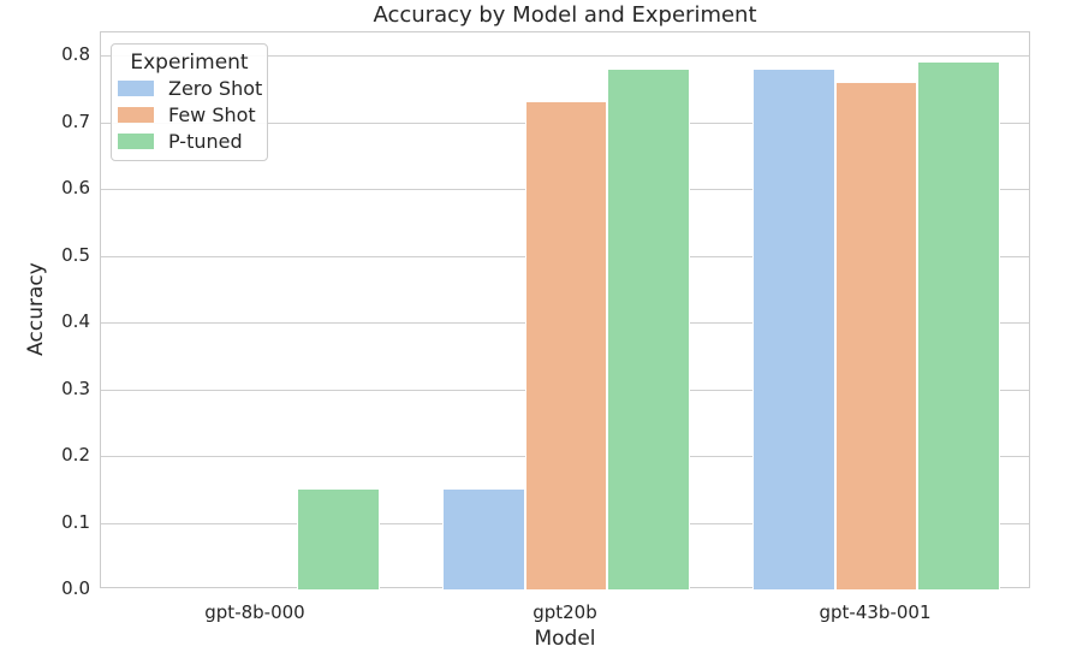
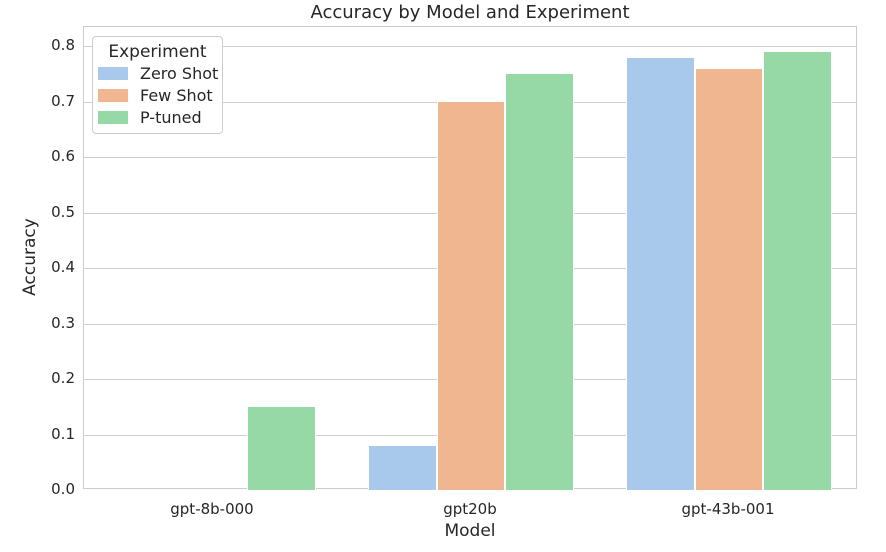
Zero Shot/gpt20b: 0.15 -> 0.08
Few Shot/gpt20b: 0.73 -> 0.70
P-tuned/gpt20b: 0.78 -> 0.75
